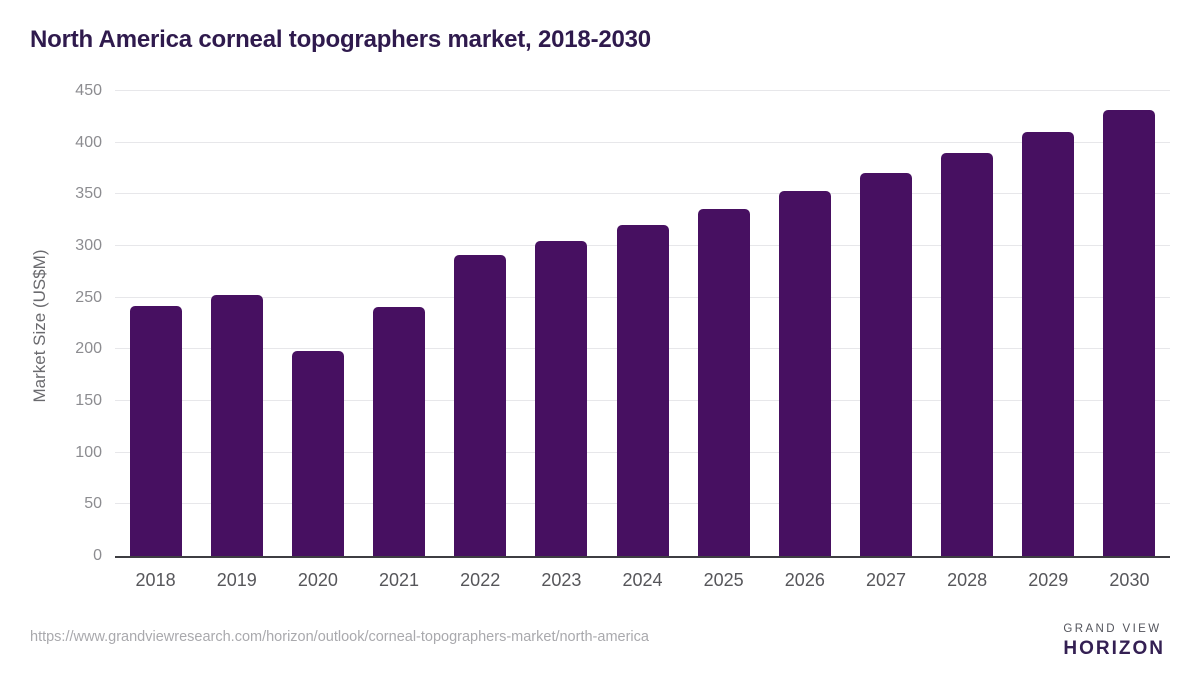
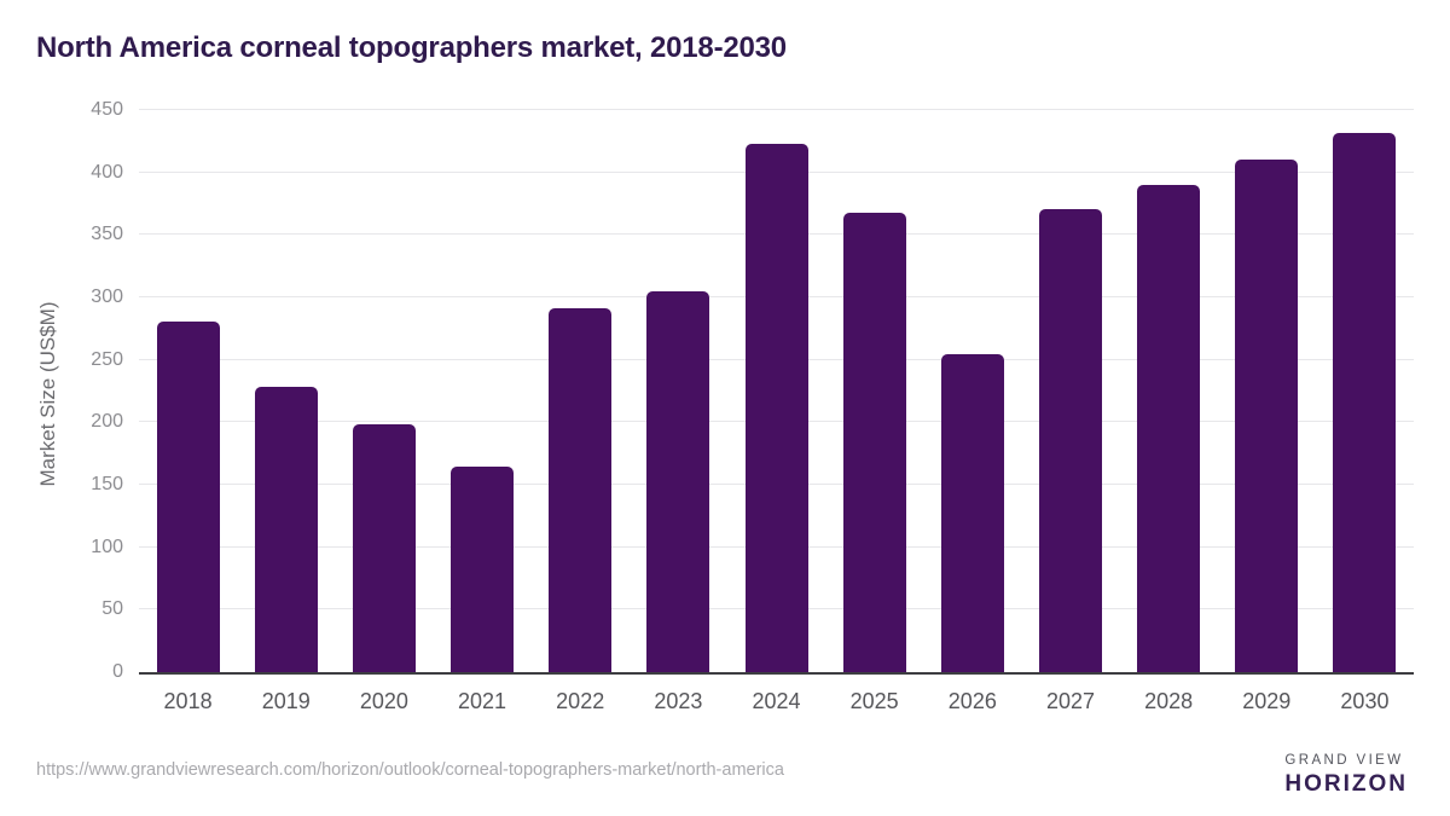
2018: 242 -> 281
2019: 253 -> 228
2021: 241 -> 165
2024: 320 -> 423
2025: 336 -> 368
2026: 353 -> 255
